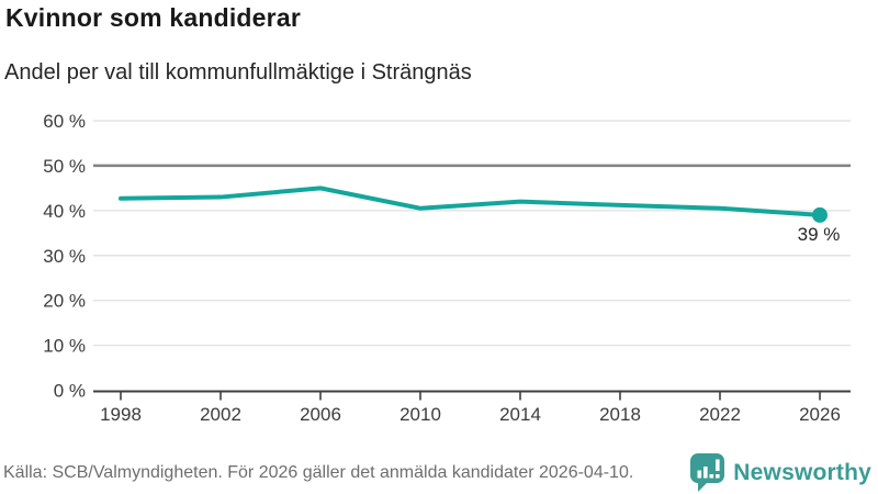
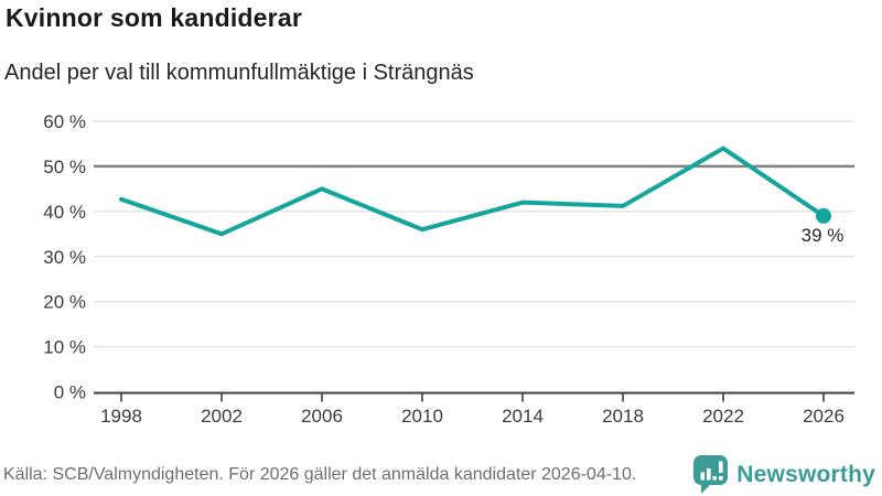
2002: 43% -> 35%
2010: 40% -> 36%
2022: 40% -> 54%
